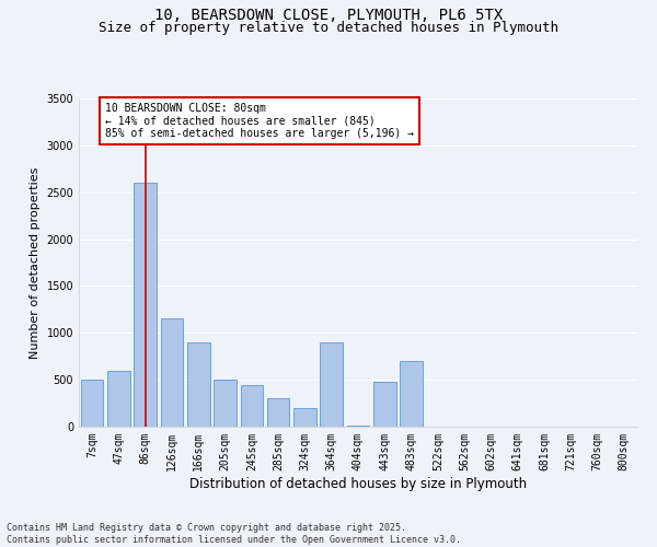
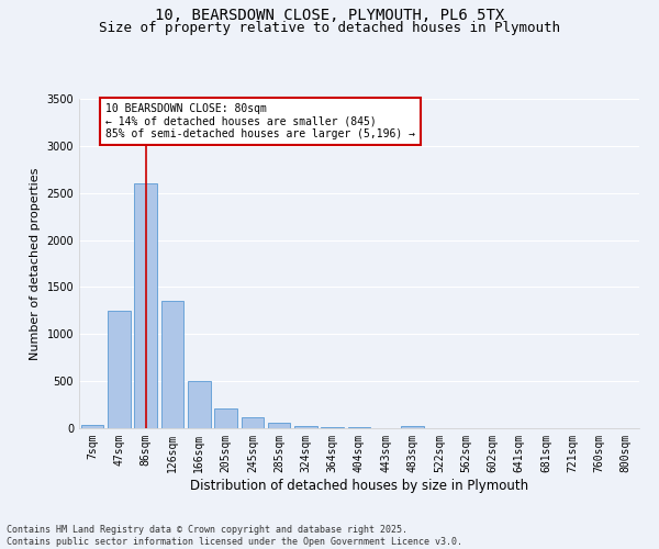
7sqm: 500 -> 40
47sqm: 600 -> 1250
126sqm: 1160 -> 1350
166sqm: 900 -> 500
205sqm: 500 -> 210
245sqm: 440 -> 120
285sqm: 300 -> 60
324sqm: 200 -> 20
364sqm: 900 -> 20
443sqm: 480 -> 0
483sqm: 700 -> 20
